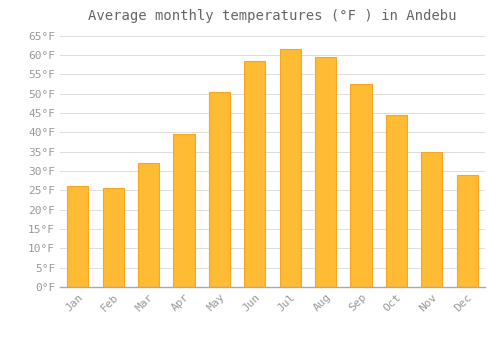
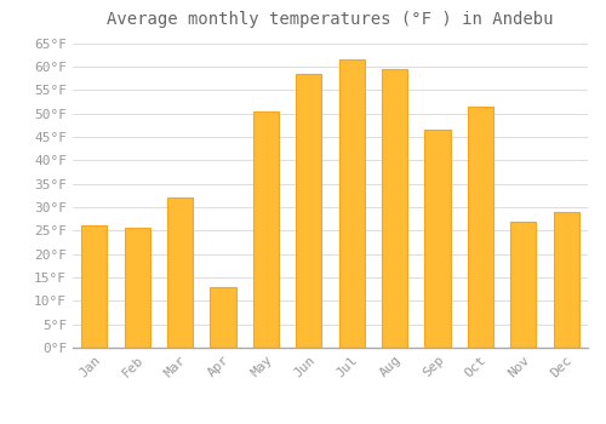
Apr: 39.5°F -> 13.0°F
Sep: 52.5°F -> 46.5°F
Oct: 44.5°F -> 51.5°F
Nov: 35.0°F -> 27.0°F
